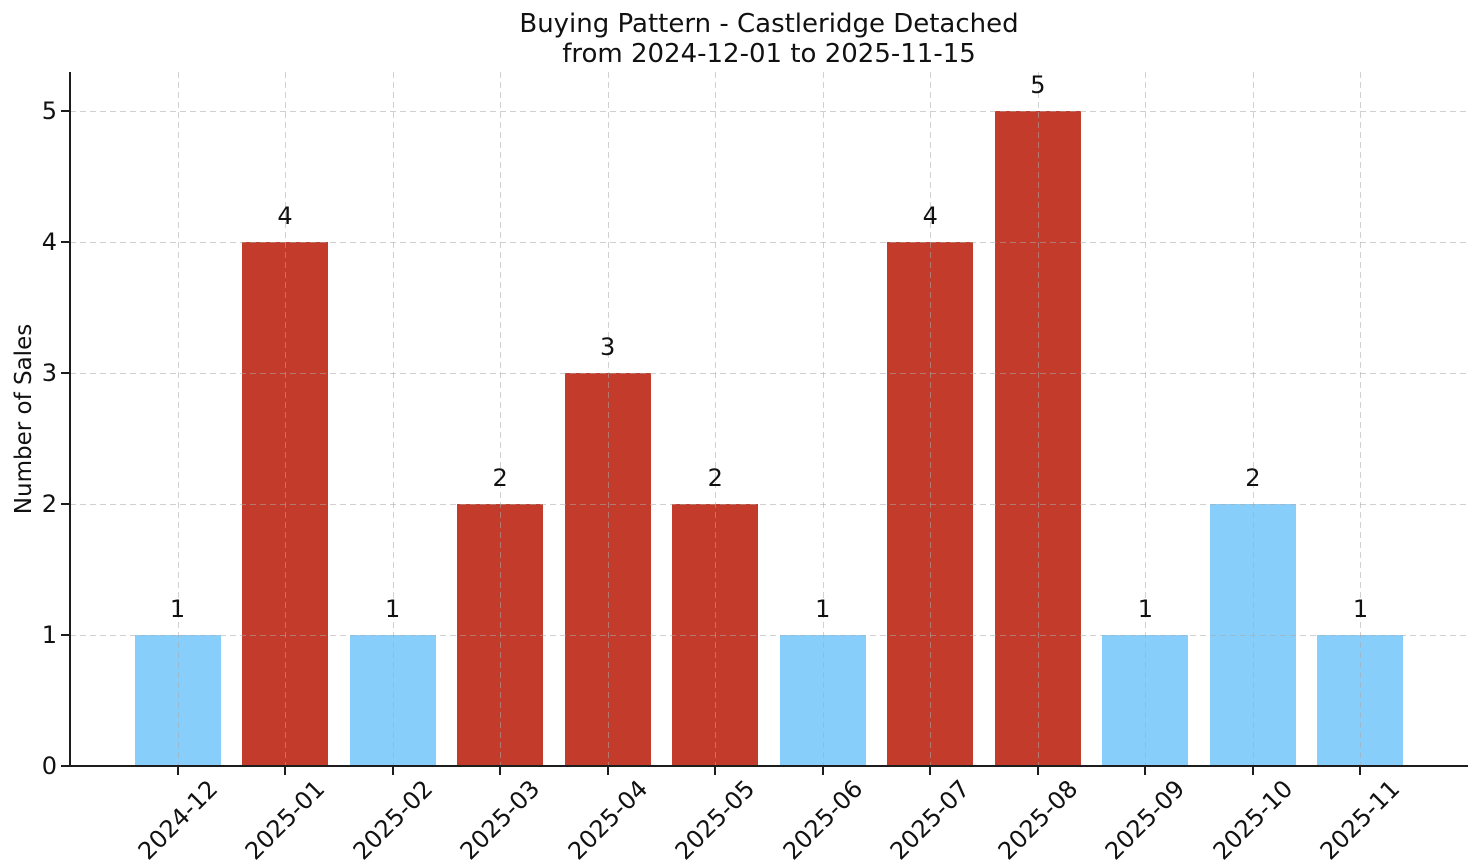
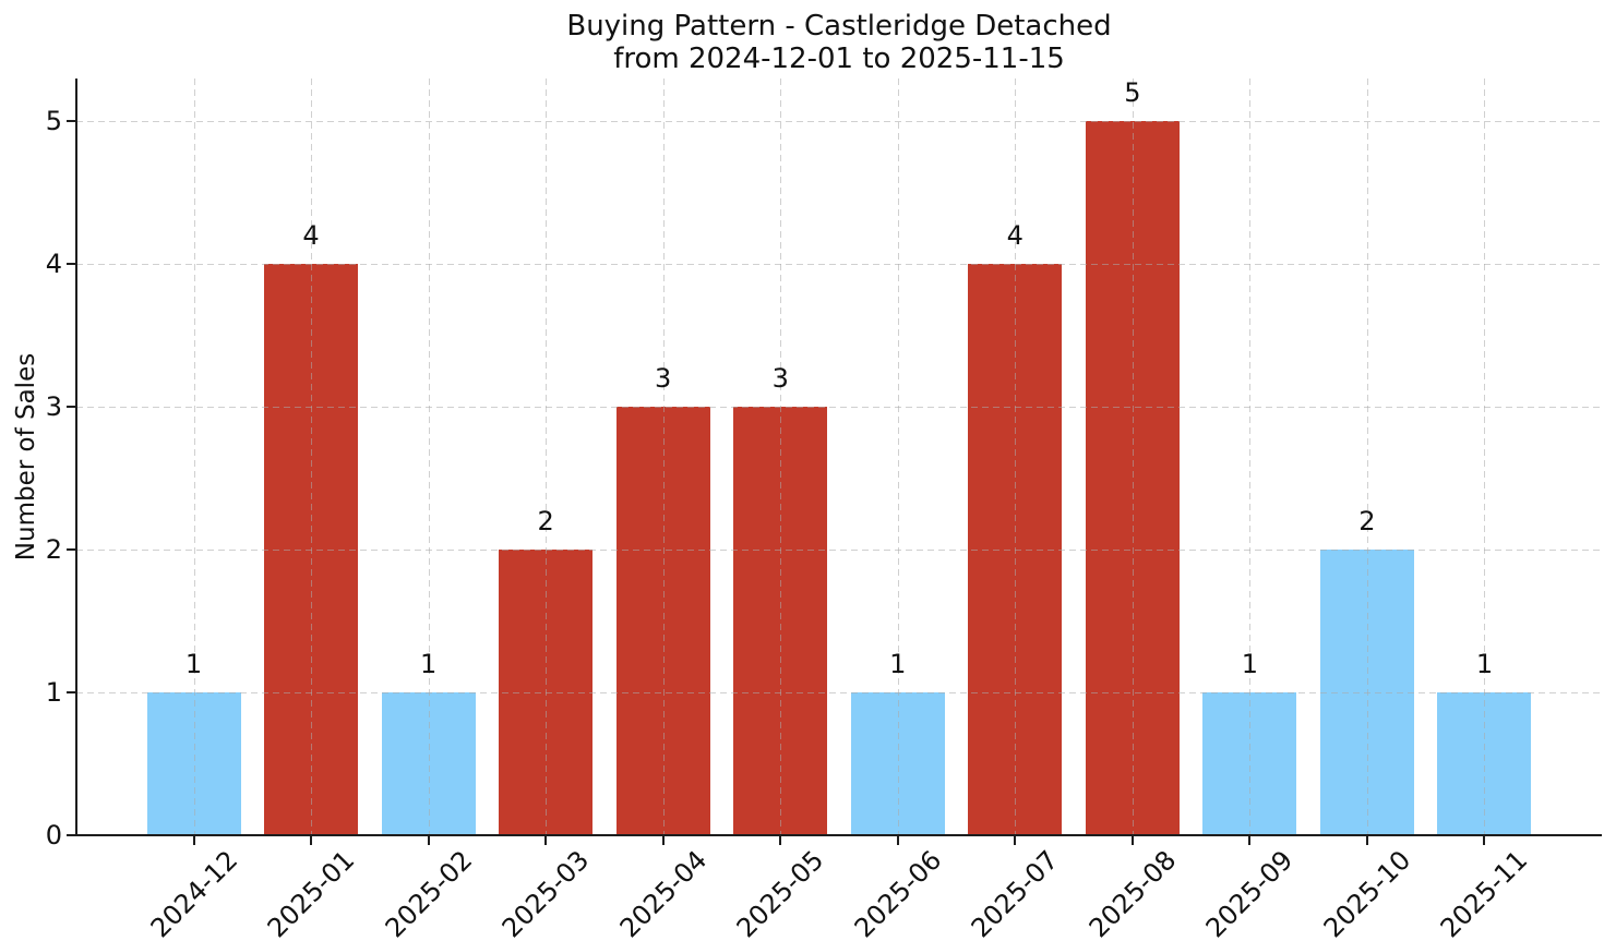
2025-05: 2 -> 3
